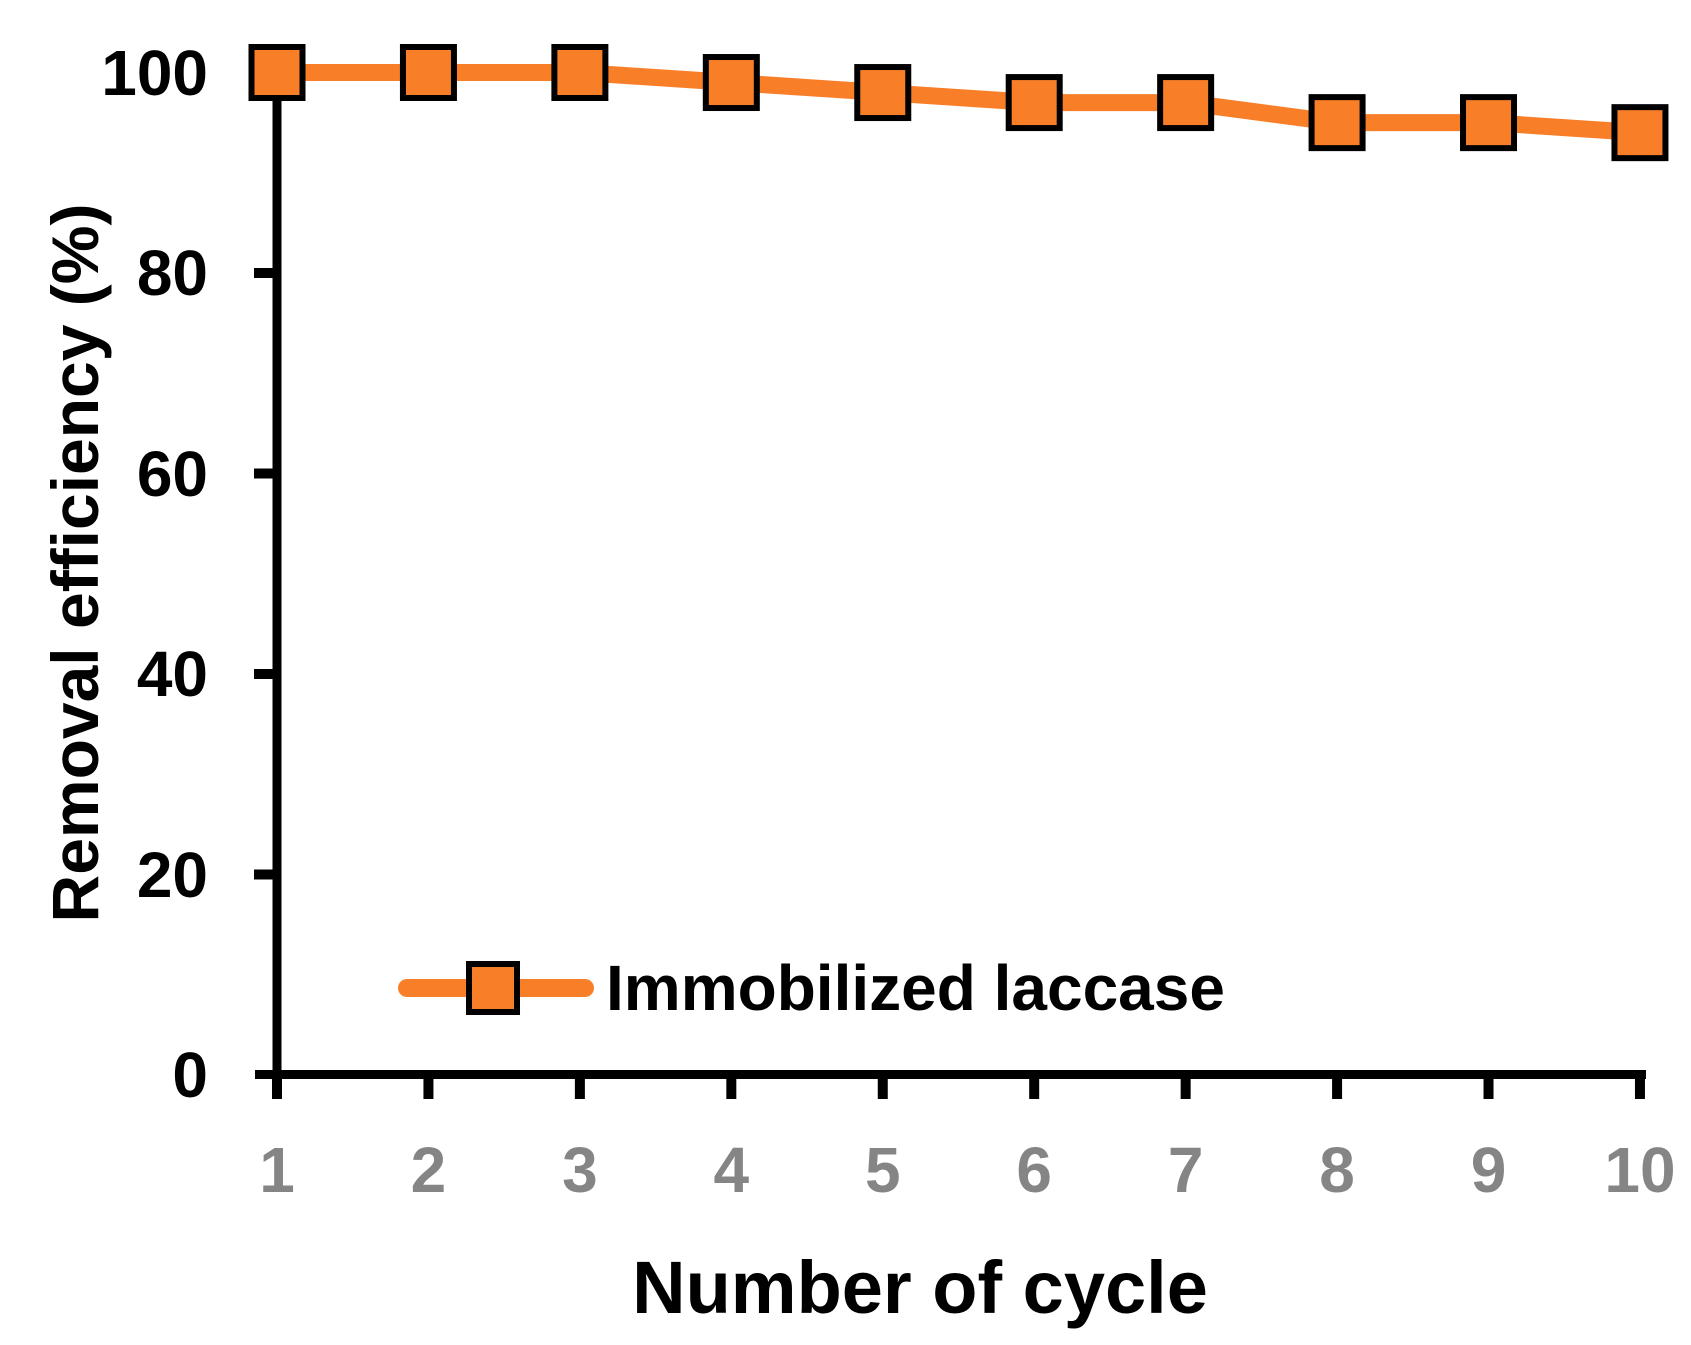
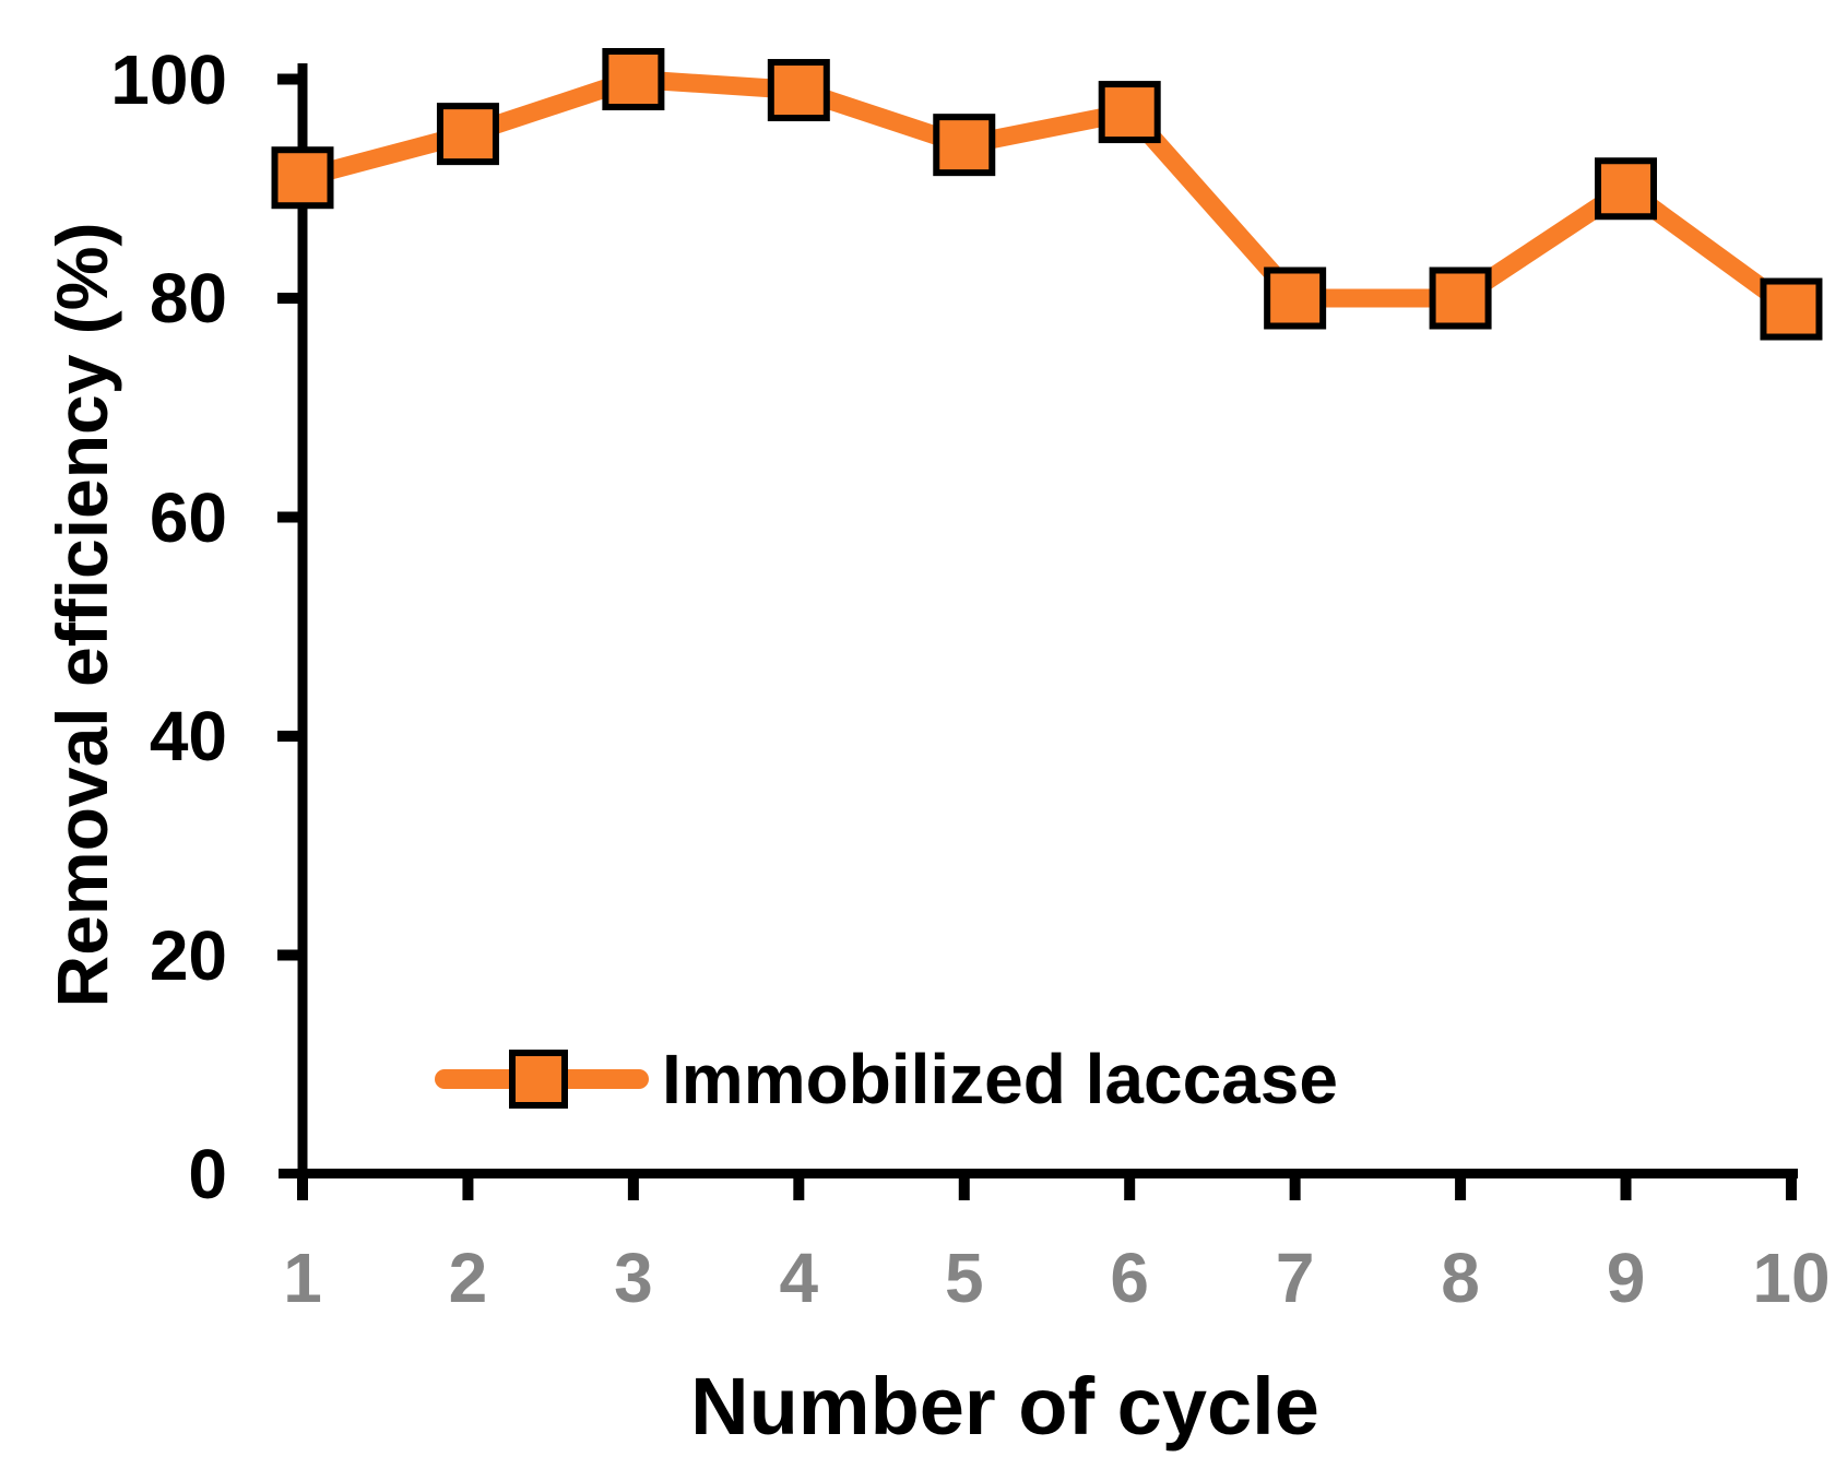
1: 100 -> 91
2: 100 -> 95
5: 98 -> 94
7: 97 -> 80
8: 95 -> 80
9: 95 -> 90
10: 94 -> 79
